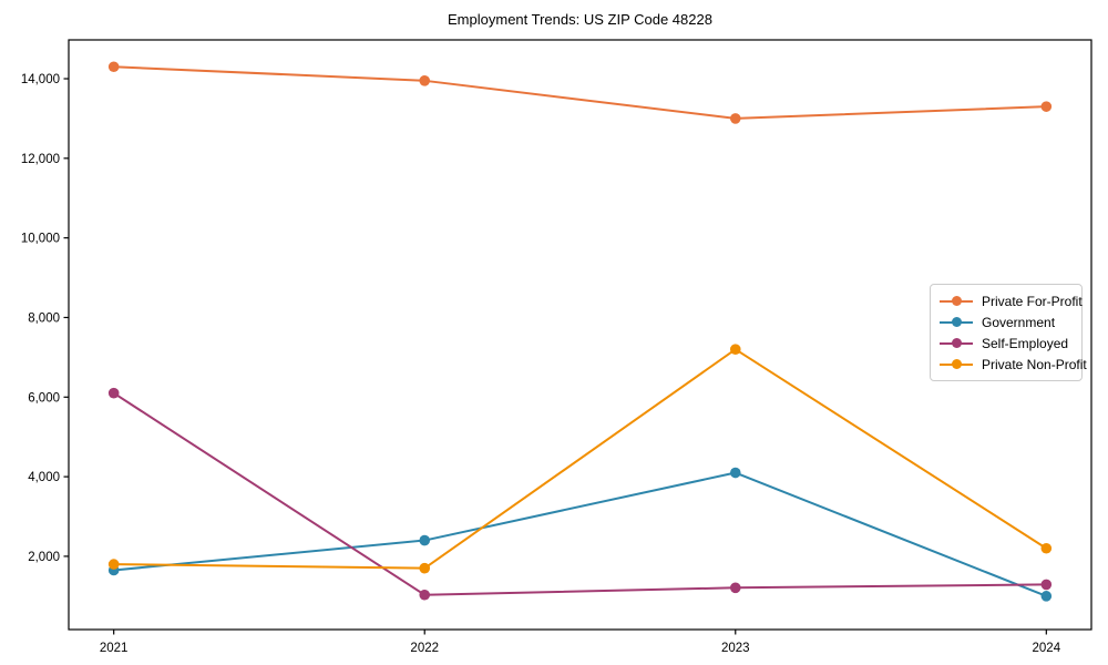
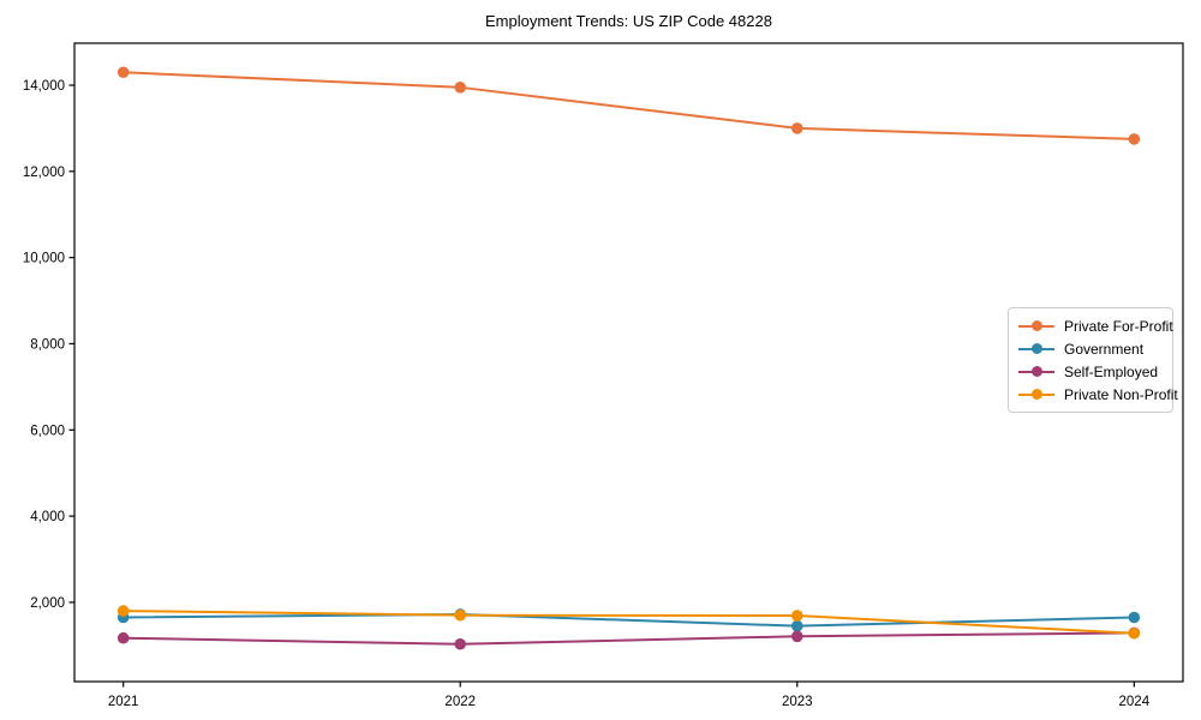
Self-Employed/2021: 6100 -> 1200
Government/2022: 2400 -> 1700
Government/2023: 4100 -> 1400
Private Non-Profit/2023: 7200 -> 1700
Private For-Profit/2024: 13300 -> 12800
Government/2024: 1000 -> 1600
Private Non-Profit/2024: 2200 -> 1300
